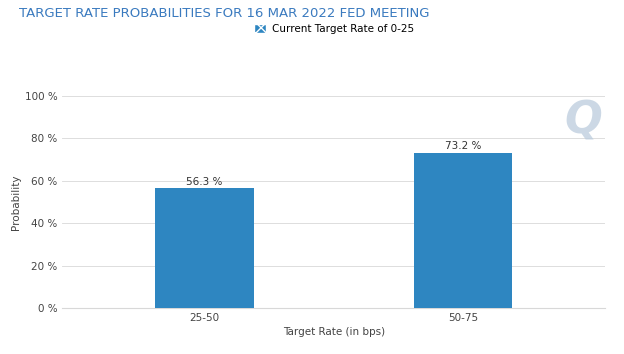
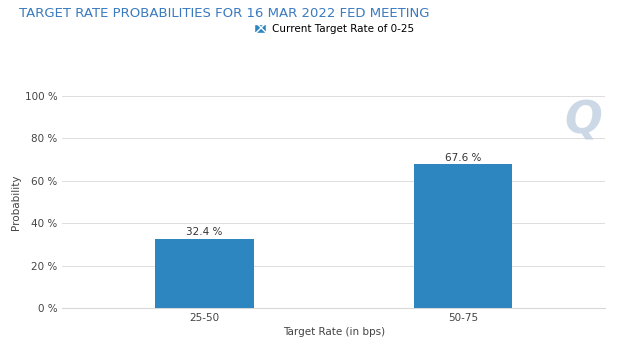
25-50: 56.3 -> 32.4
50-75: 73.2 -> 67.6
